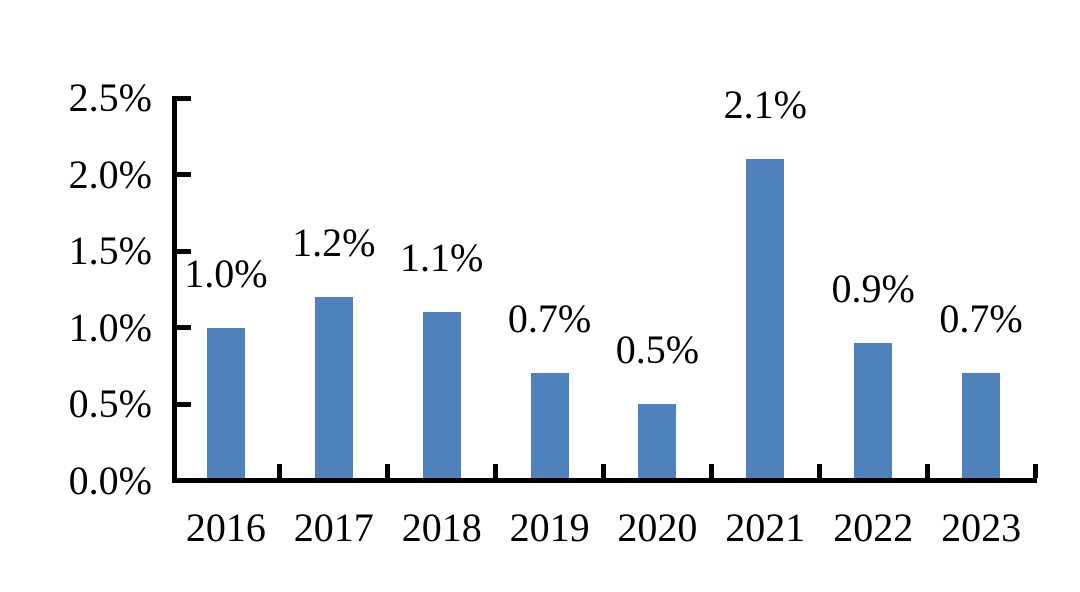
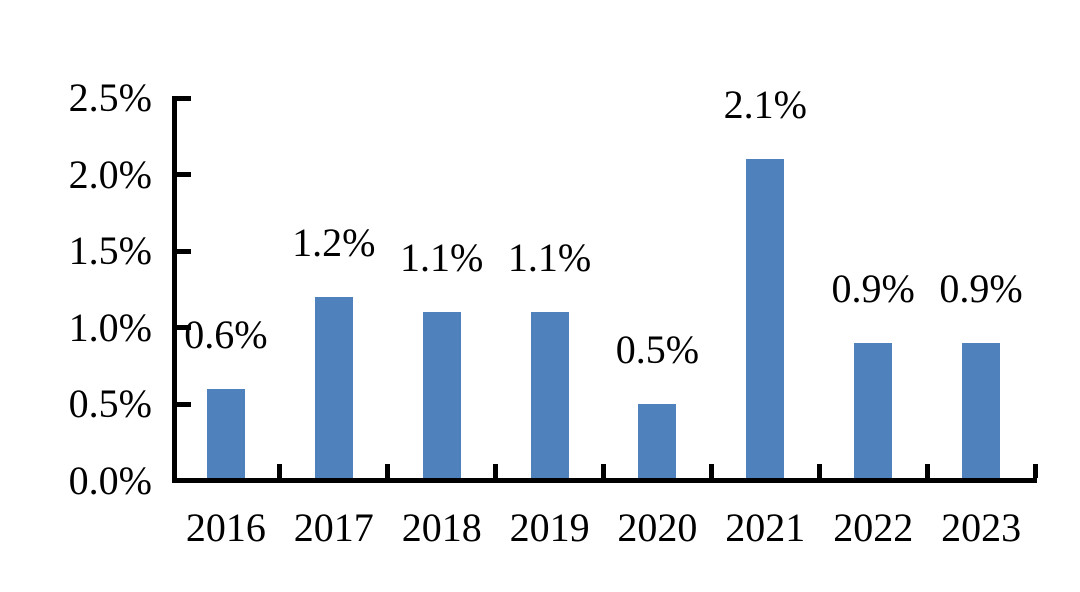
2016: 1.0% -> 0.6%
2019: 0.7% -> 1.1%
2023: 0.7% -> 0.9%
